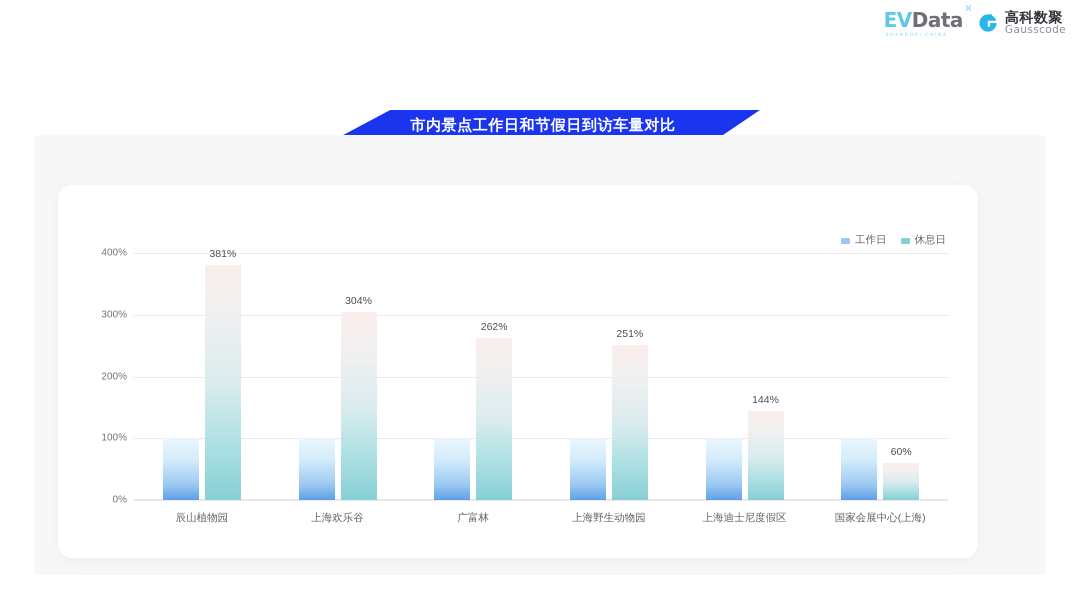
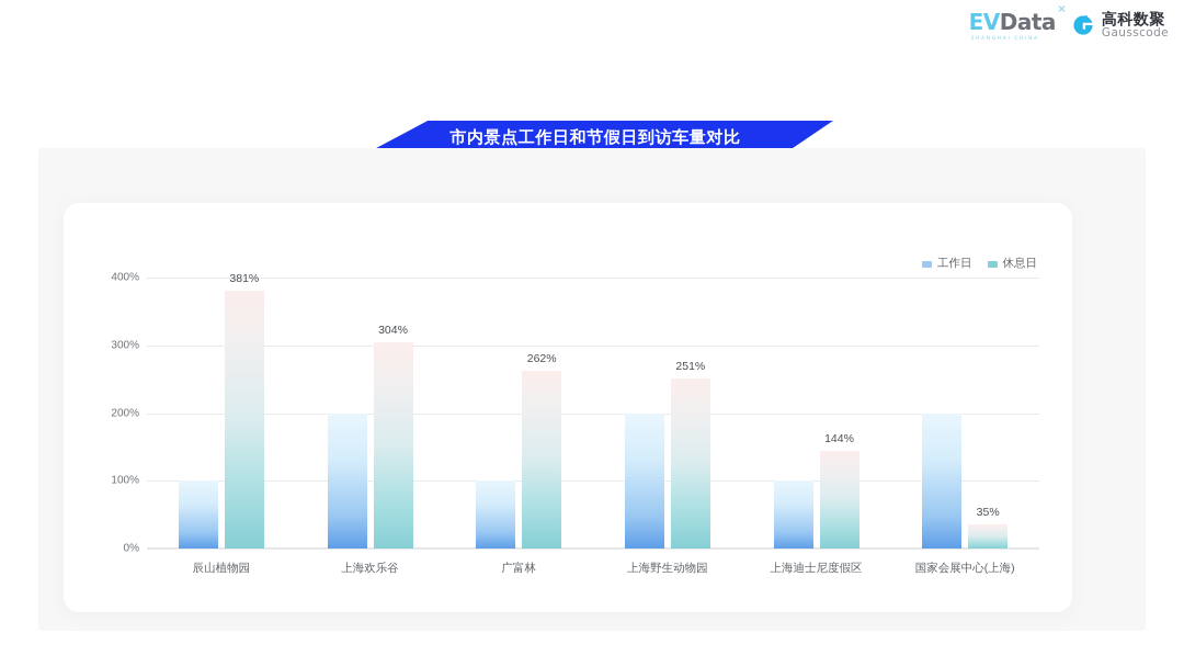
工作日/上海欢乐谷: 100% -> 200%
工作日/上海野生动物园: 100% -> 200%
工作日/国家会展中心(上海): 100% -> 200%
休息日/国家会展中心(上海): 60% -> 35%
